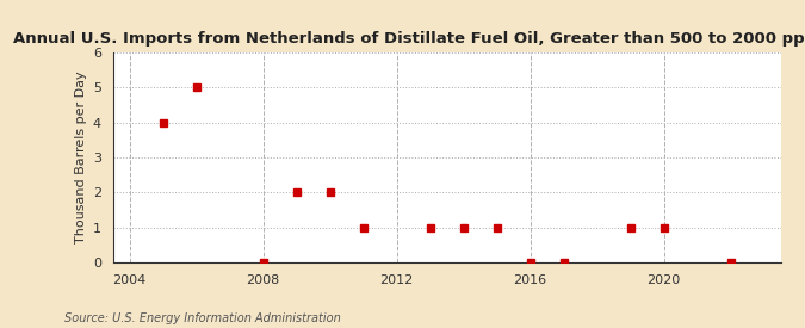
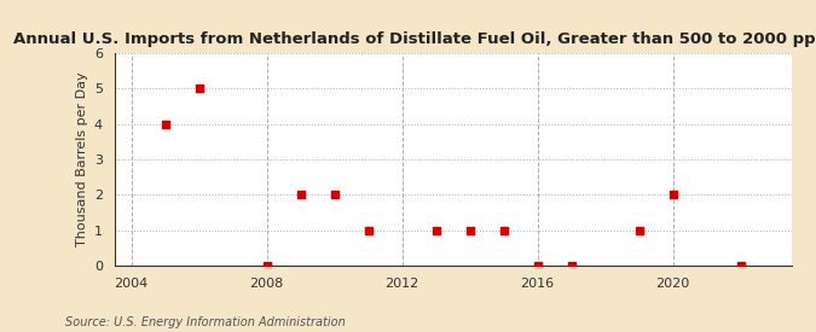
2020: 1 -> 2
